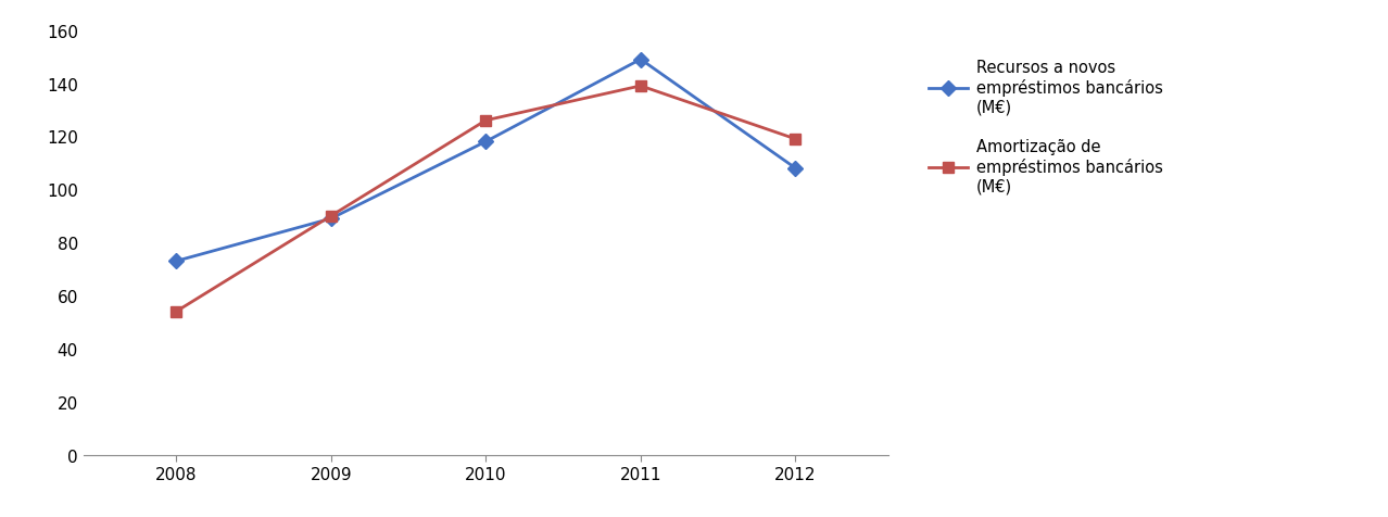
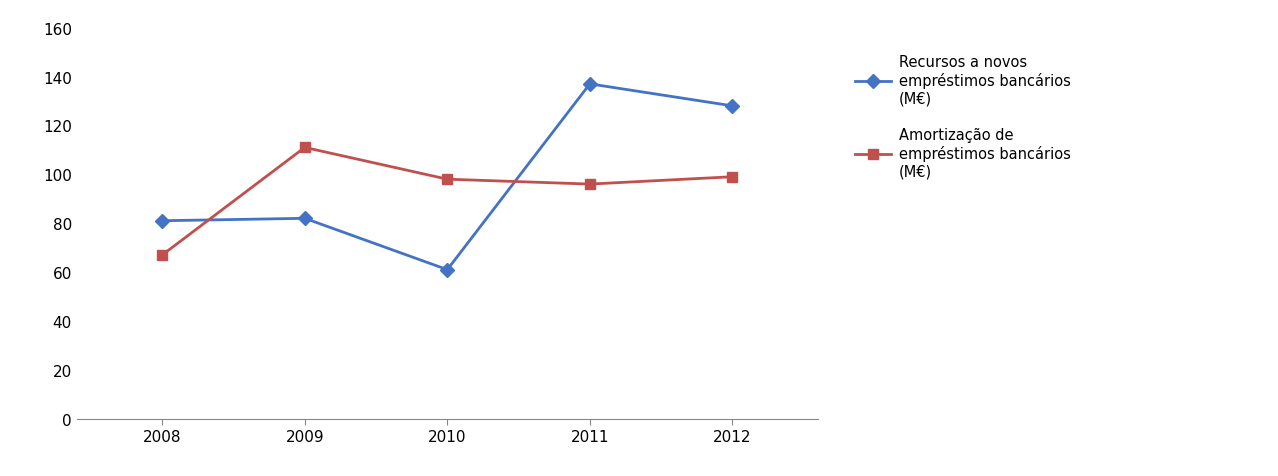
Recursos a novos empréstimos bancários (M€)/2008: 73 -> 81
Amortização de empréstimos bancários (M€)/2008: 54 -> 67
Recursos a novos empréstimos bancários (M€)/2009: 89 -> 82
Amortização de empréstimos bancários (M€)/2009: 90 -> 111
Recursos a novos empréstimos bancários (M€)/2010: 118 -> 61
Amortização de empréstimos bancários (M€)/2010: 126 -> 98
Recursos a novos empréstimos bancários (M€)/2011: 149 -> 137
Amortização de empréstimos bancários (M€)/2011: 139 -> 96
Recursos a novos empréstimos bancários (M€)/2012: 108 -> 128
Amortização de empréstimos bancários (M€)/2012: 119 -> 99
